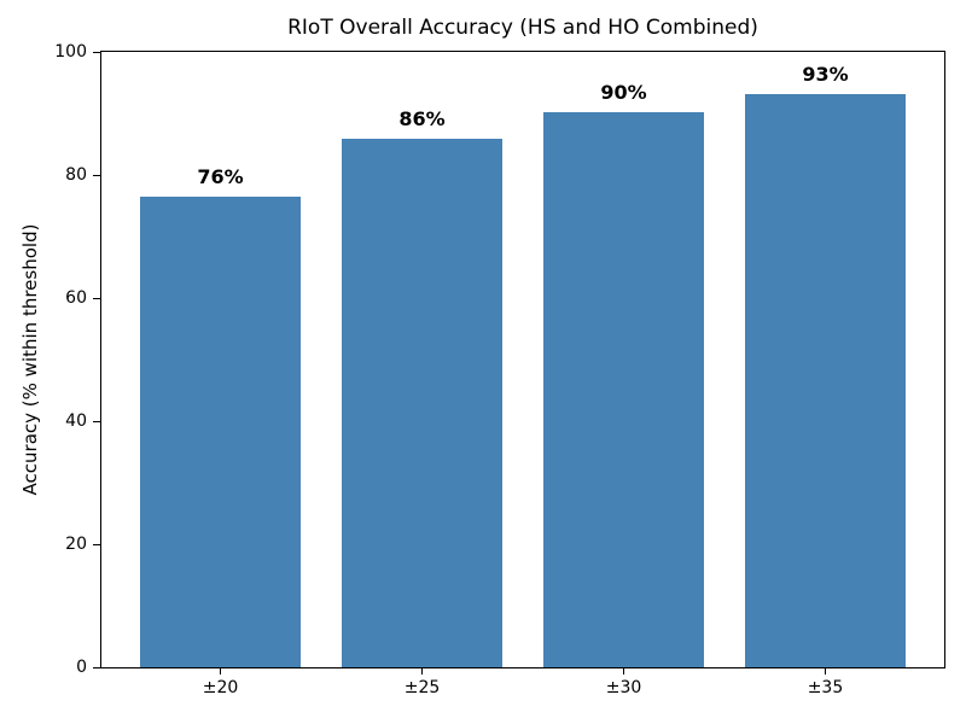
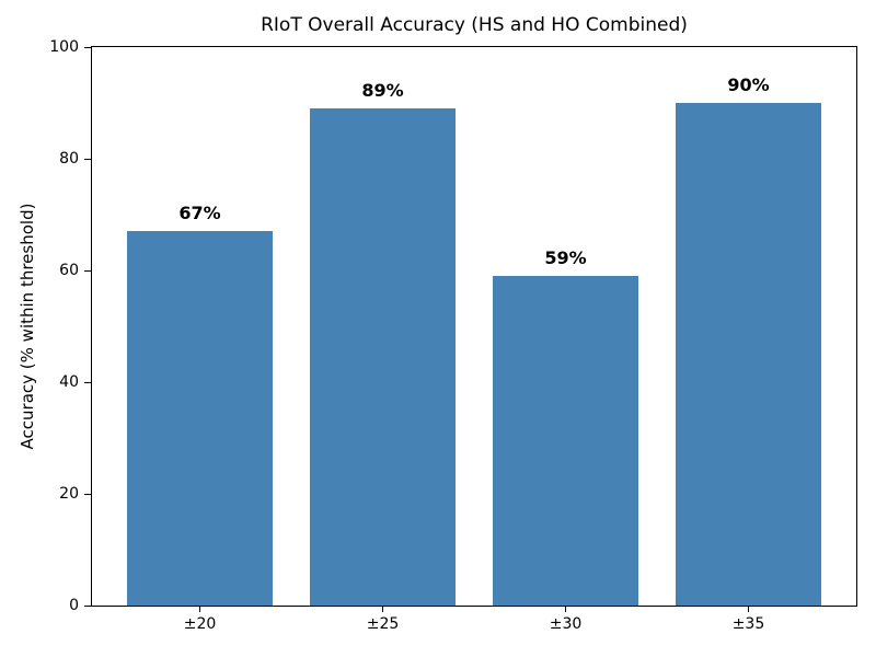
±20: 76% -> 67%
±25: 86% -> 89%
±30: 90% -> 59%
±35: 93% -> 90%
